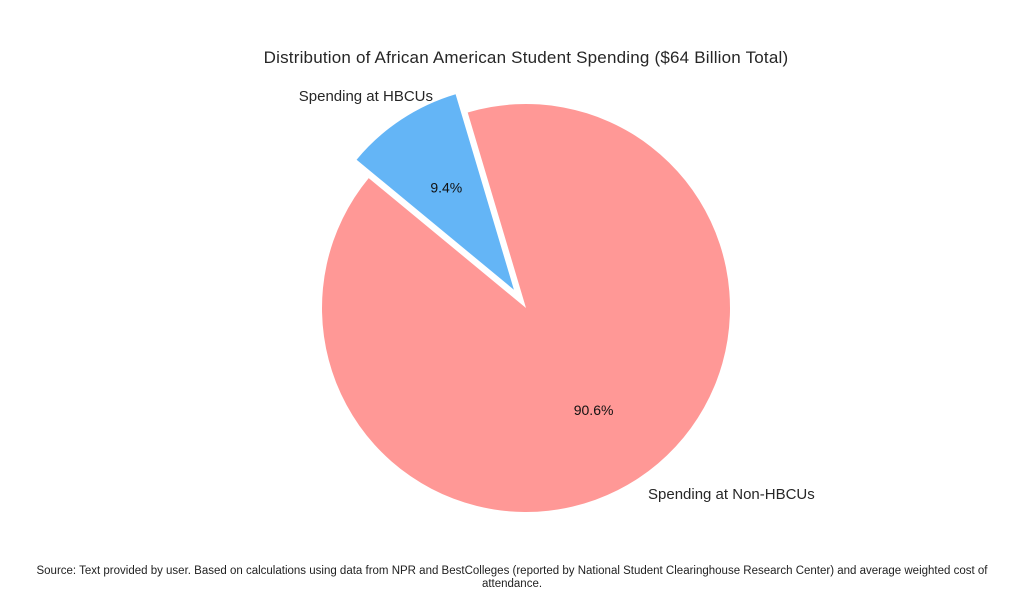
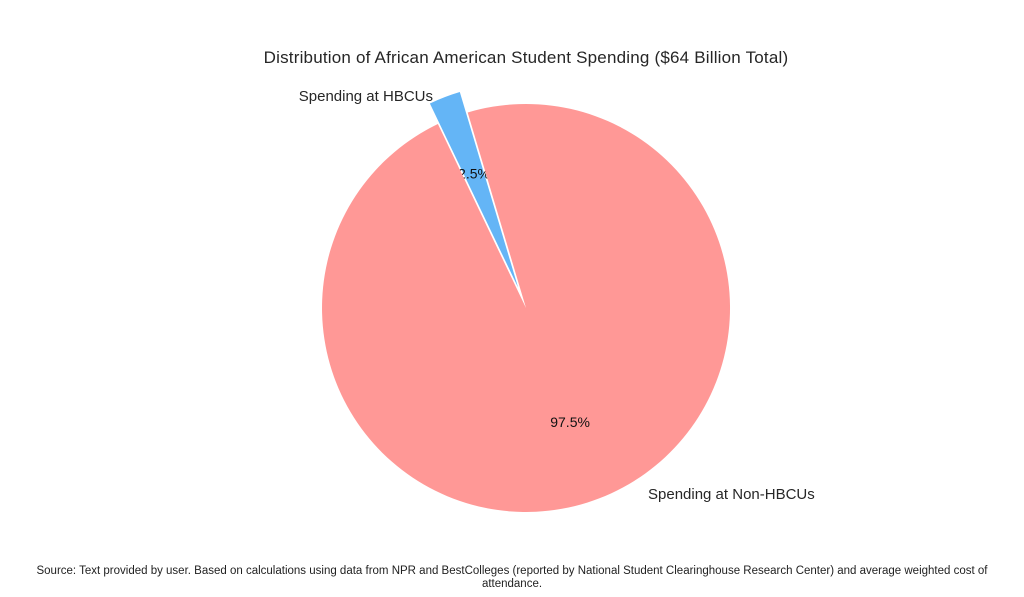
Spending at HBCUs: 9.4% -> 2.5%
Spending at Non-HBCUs: 90.6% -> 97.5%
